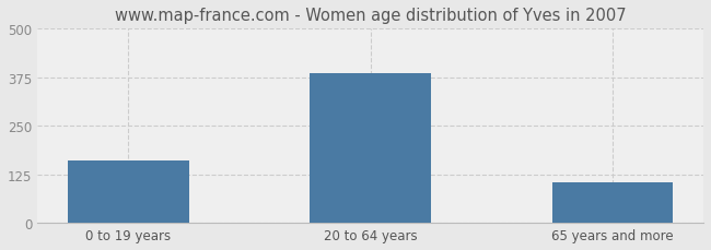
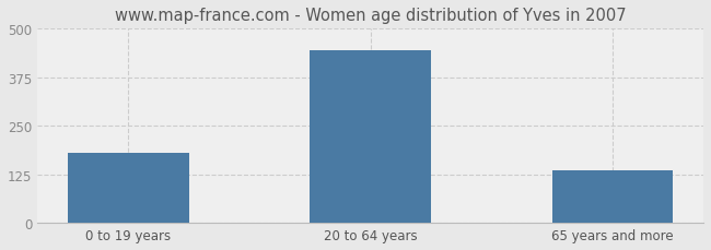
0 to 19 years: 160 -> 180
20 to 64 years: 385 -> 445
65 years and more: 105 -> 135
